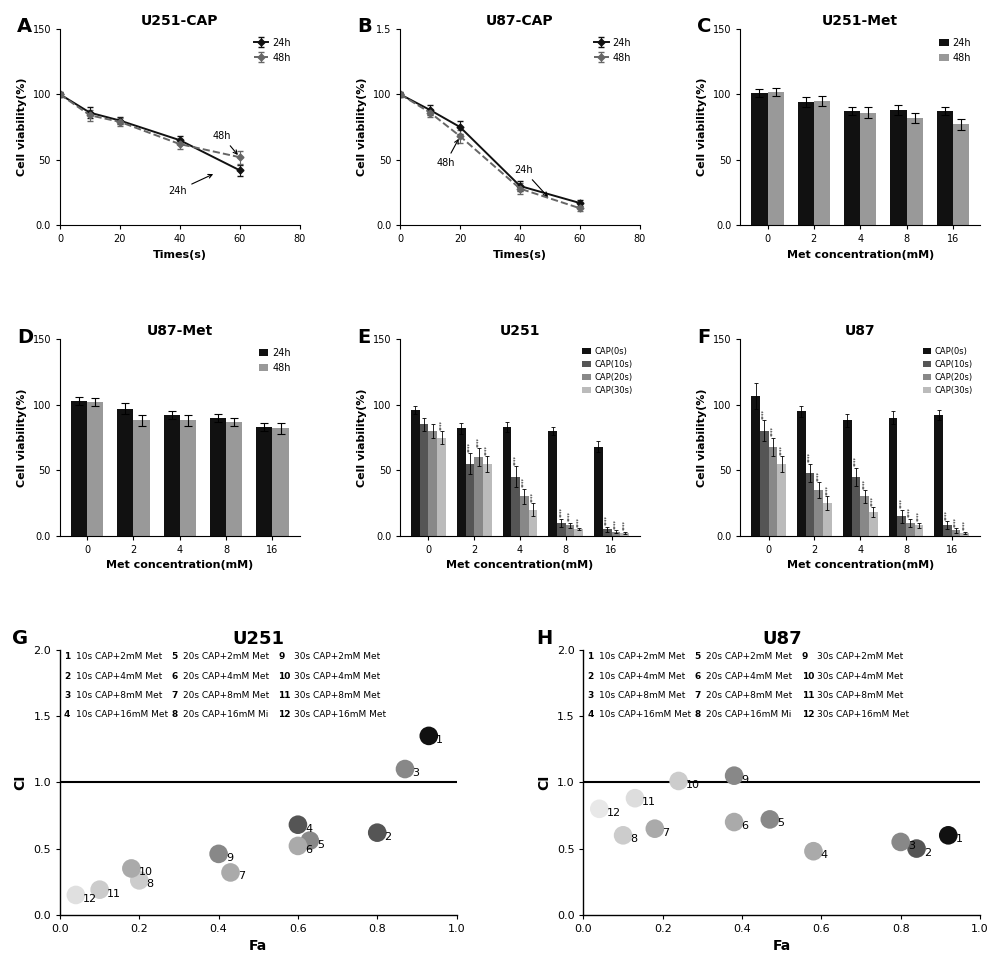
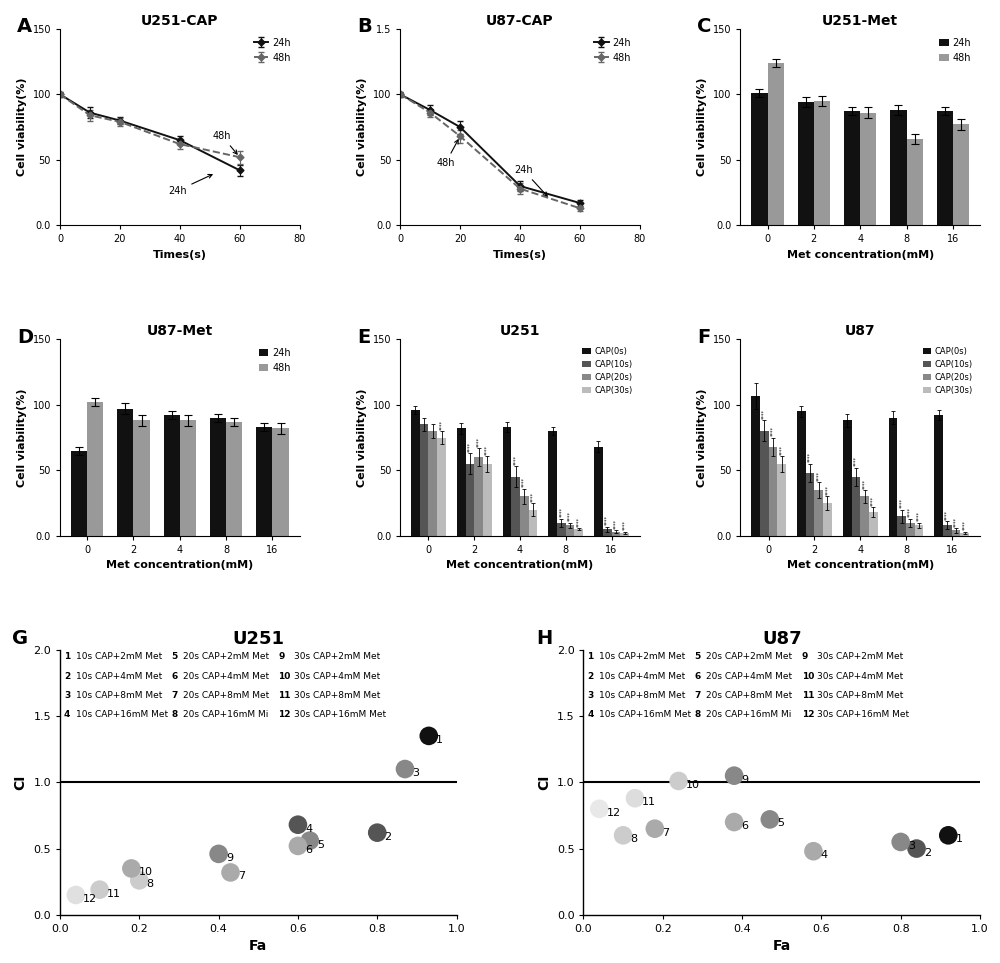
U251-Met/48h/0: 102 -> 124
U251-Met/48h/8: 82 -> 66
U87-Met/24h/0: 103 -> 65
